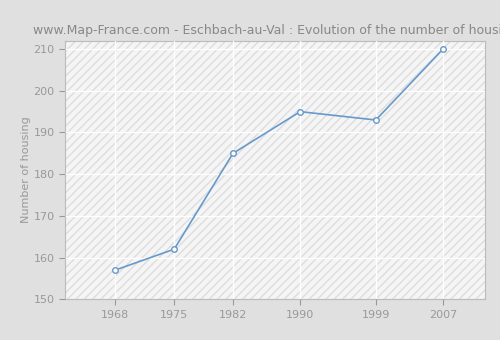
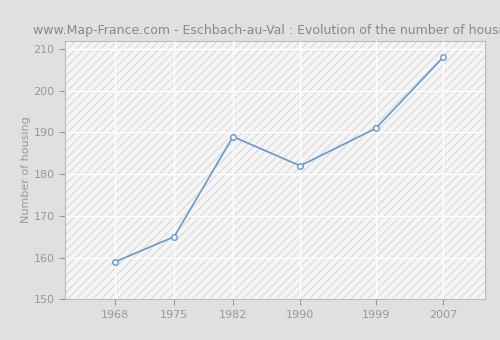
1968: 157 -> 159
1975: 162 -> 165
1982: 185 -> 189
1990: 195 -> 182
1999: 193 -> 191
2007: 210 -> 208
